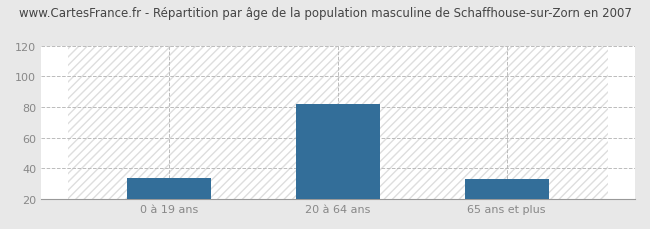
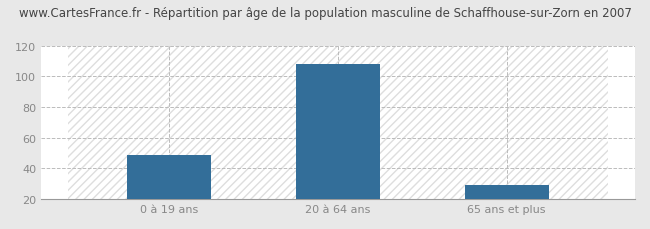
0 à 19 ans: 34 -> 49
20 à 64 ans: 82 -> 108
65 ans et plus: 33 -> 29
